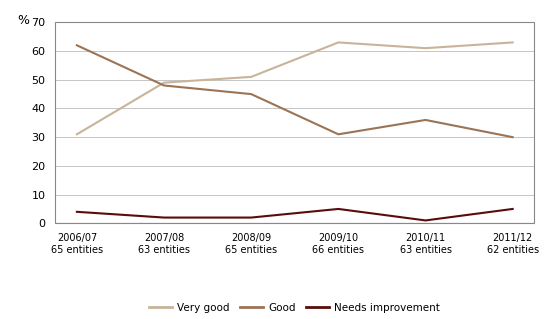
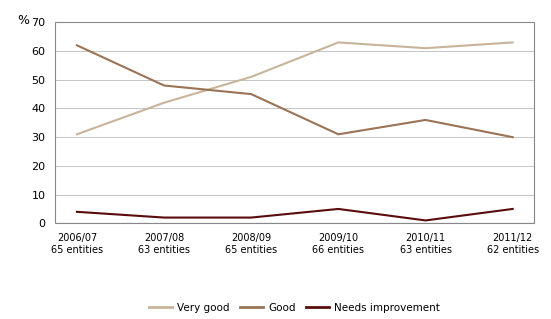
Very good/2007/08 63 entities: 49 -> 42
